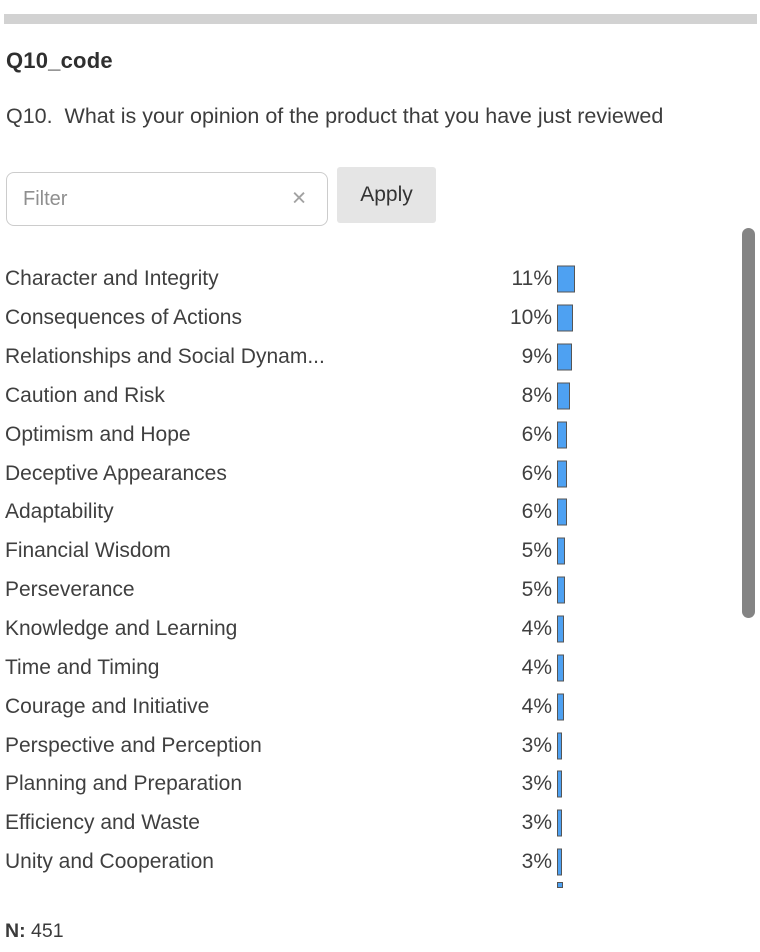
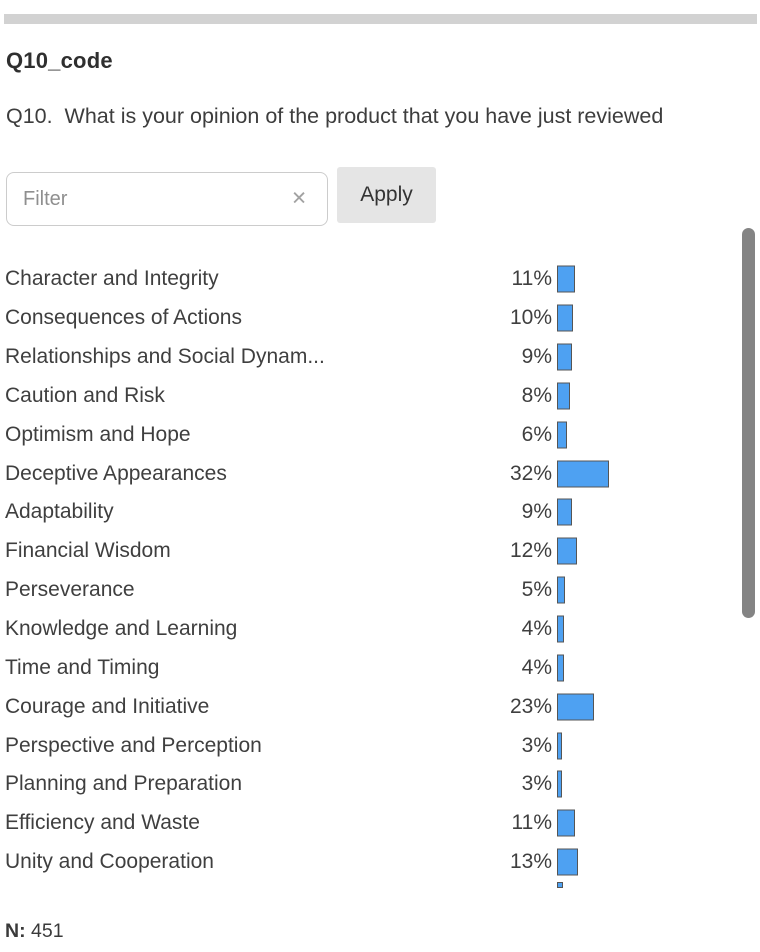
Deceptive Appearances: 6% -> 32%
Adaptability: 6% -> 9%
Financial Wisdom: 5% -> 12%
Courage and Initiative: 4% -> 23%
Efficiency and Waste: 3% -> 11%
Unity and Cooperation: 3% -> 13%
